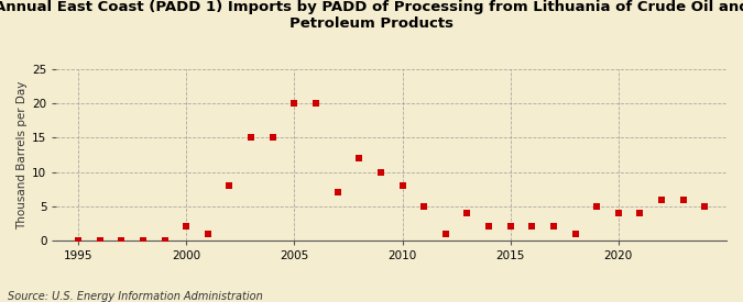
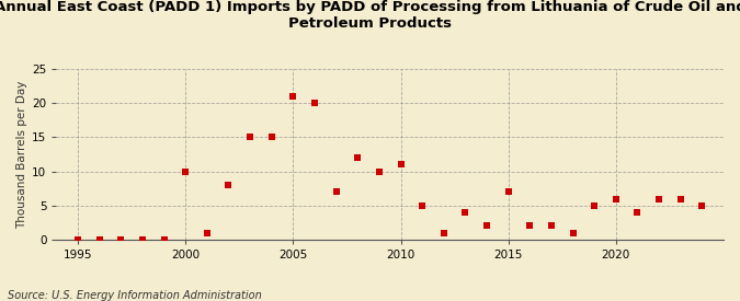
2000: 2 -> 10
2005: 20 -> 21
2010: 8 -> 11
2015: 2 -> 7
2020: 4 -> 6
